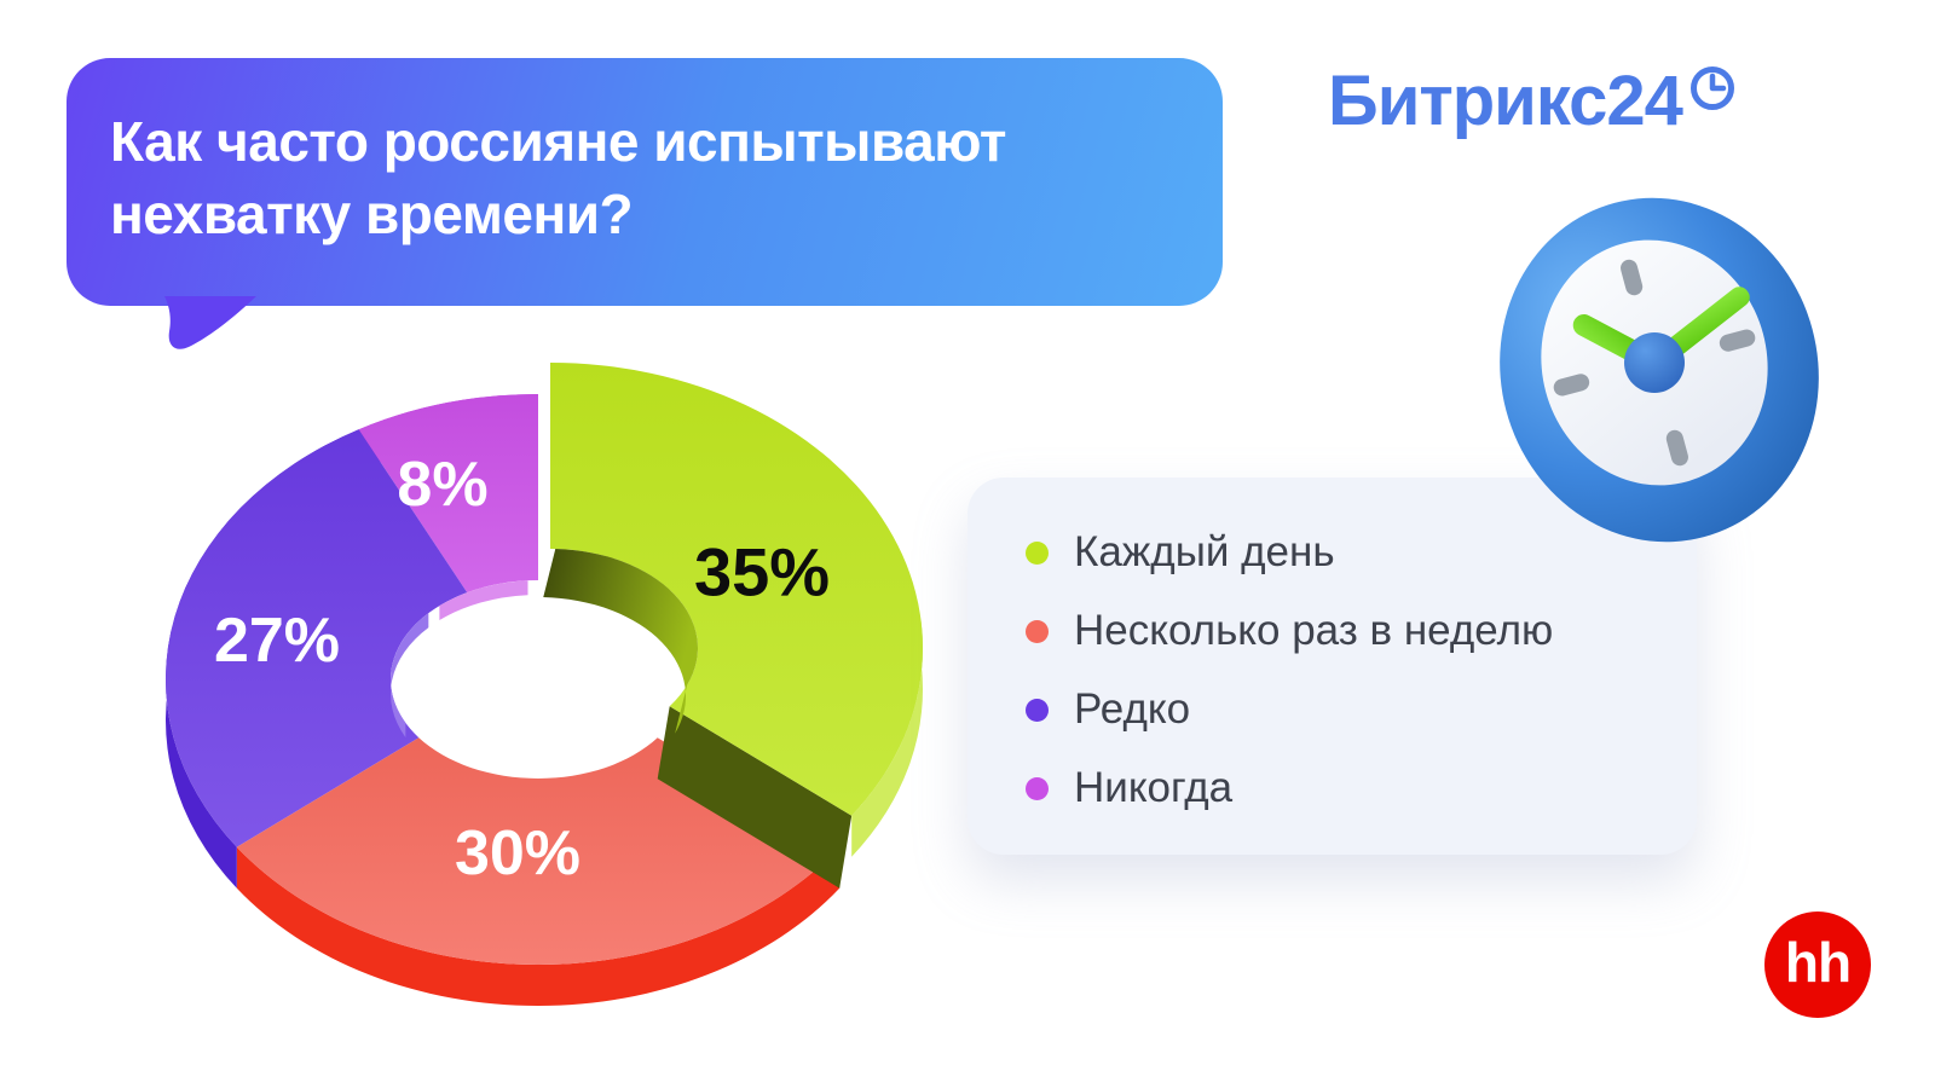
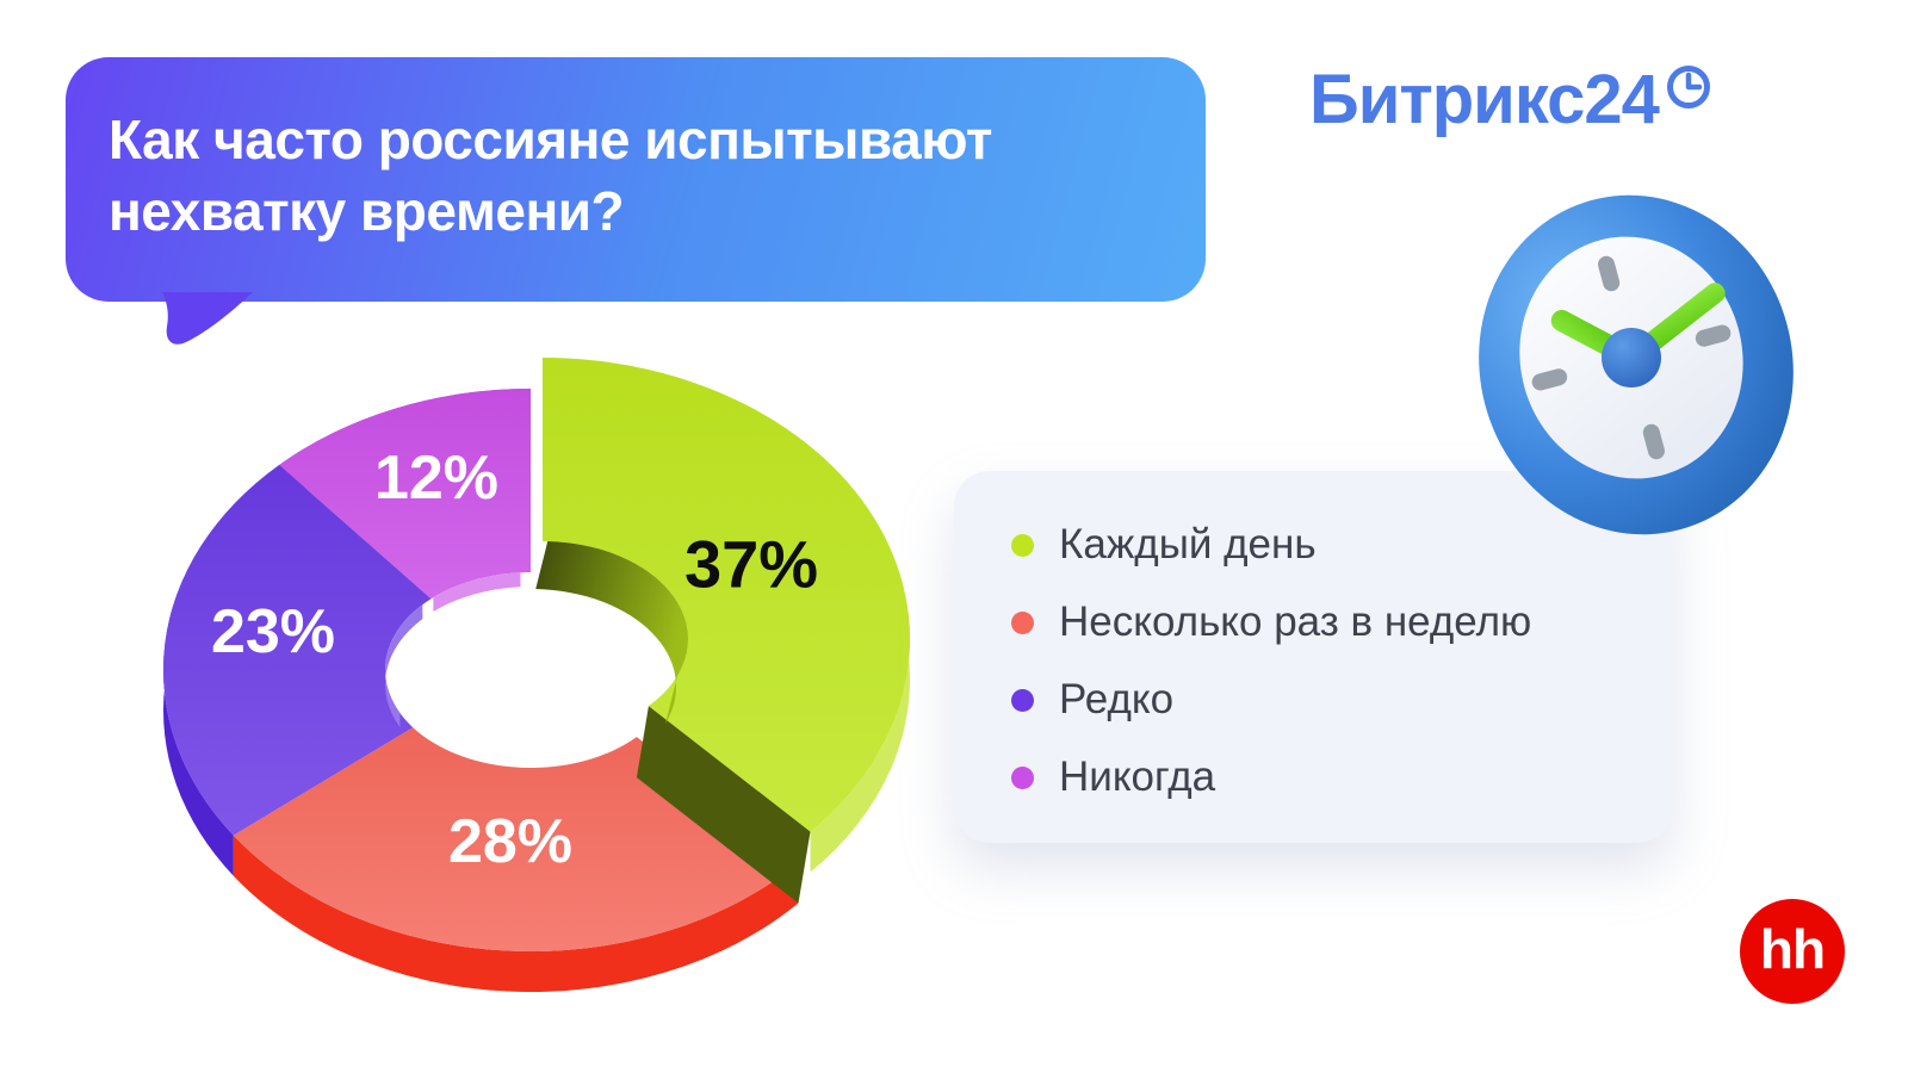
Каждый день: 35% -> 37%
Несколько раз в неделю: 30% -> 28%
Редко: 27% -> 23%
Никогда: 8% -> 12%
